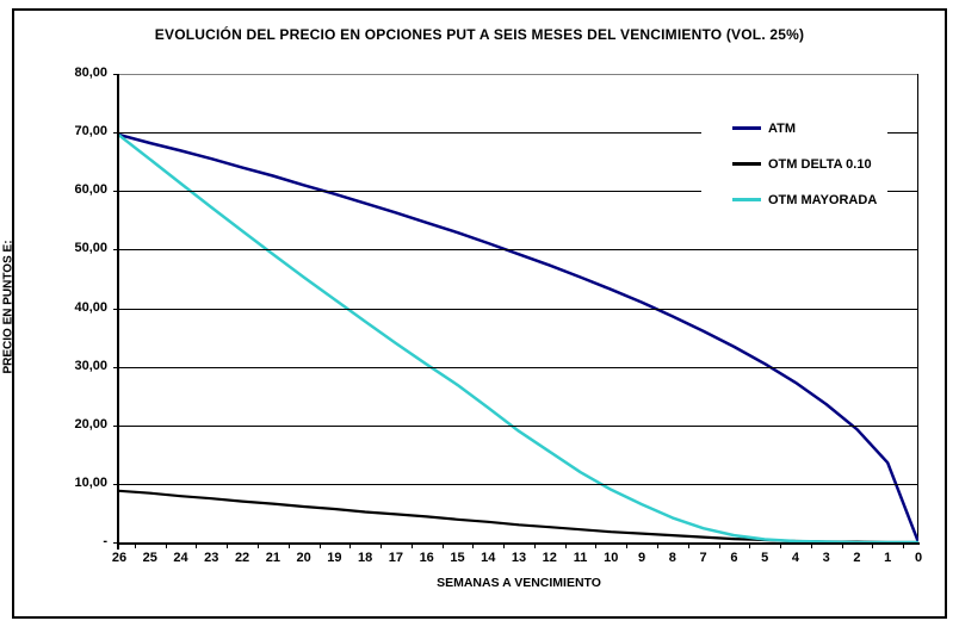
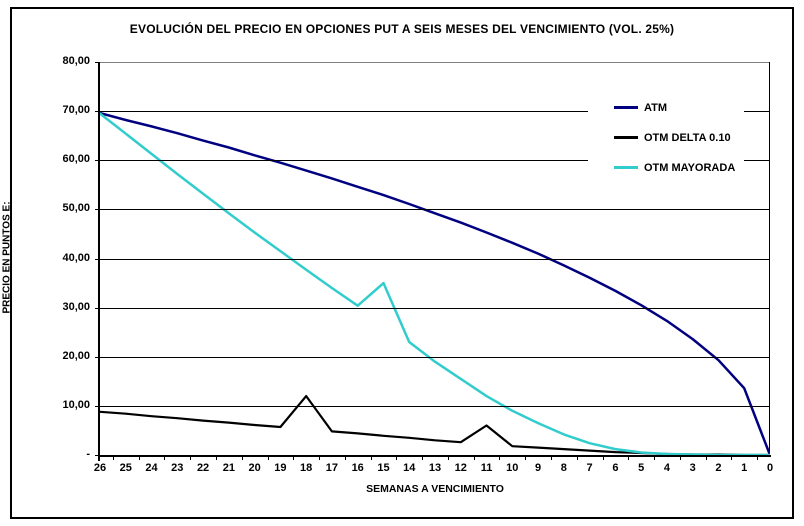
OTM DELTA 0.10/18: 5 -> 12
OTM MAYORADA/15: 27 -> 35
OTM DELTA 0.10/11: 2 -> 6
